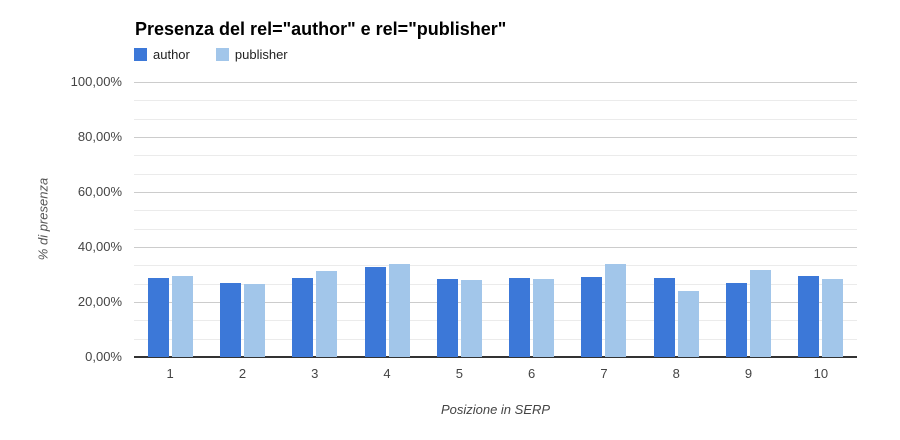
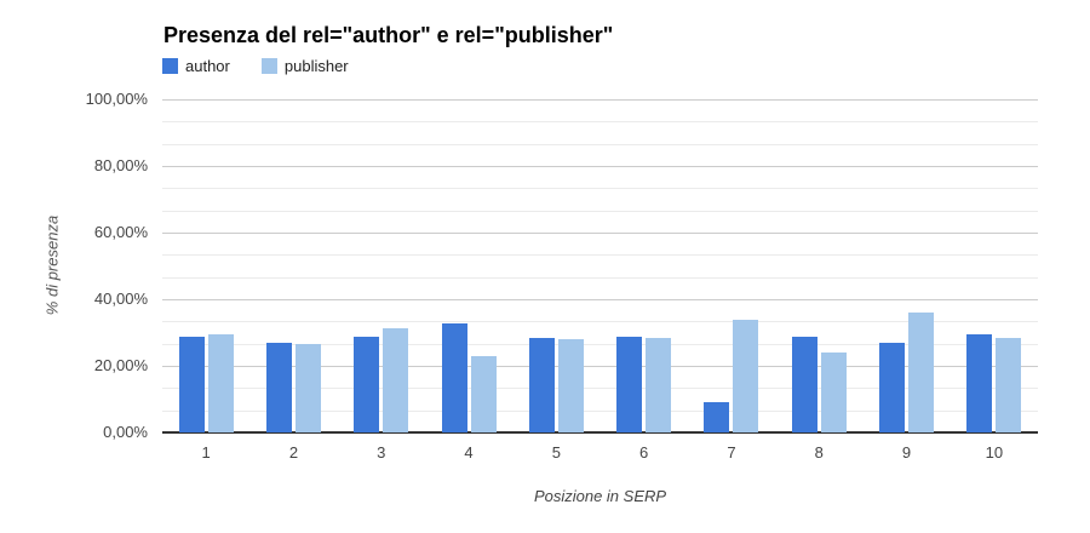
publisher/4: 34% -> 23%
author/7: 29% -> 9%
publisher/9: 32% -> 36%
